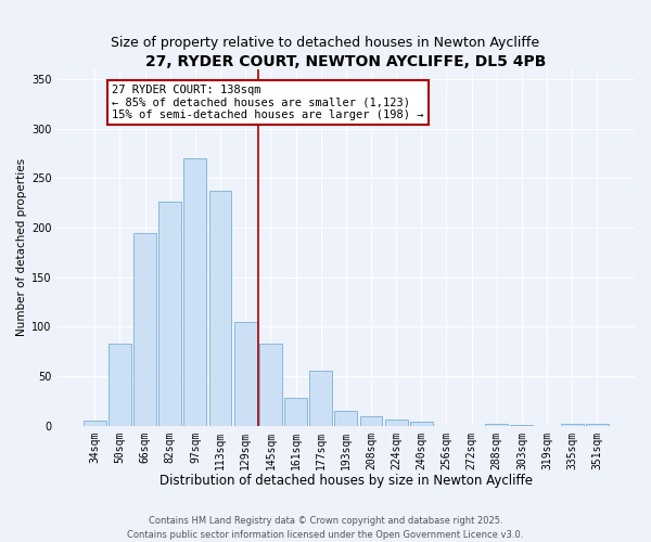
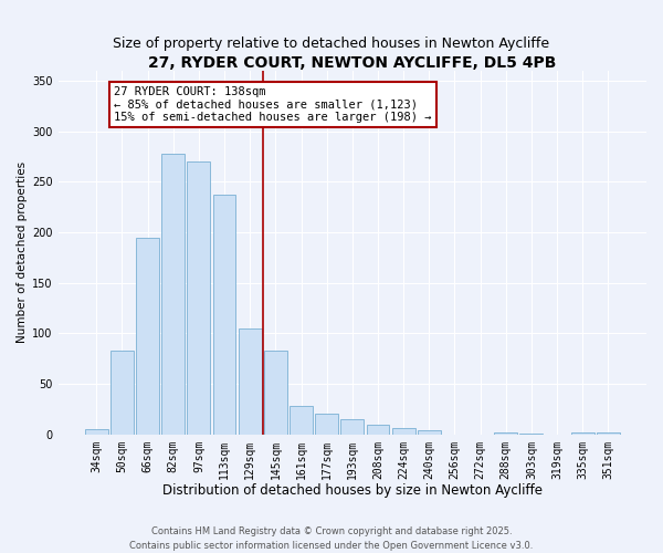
82sqm: 226 -> 278
177sqm: 56 -> 20
